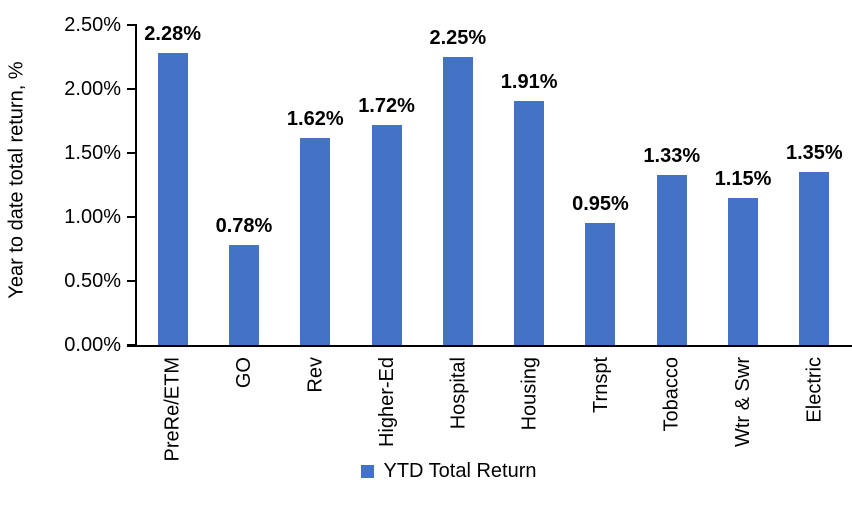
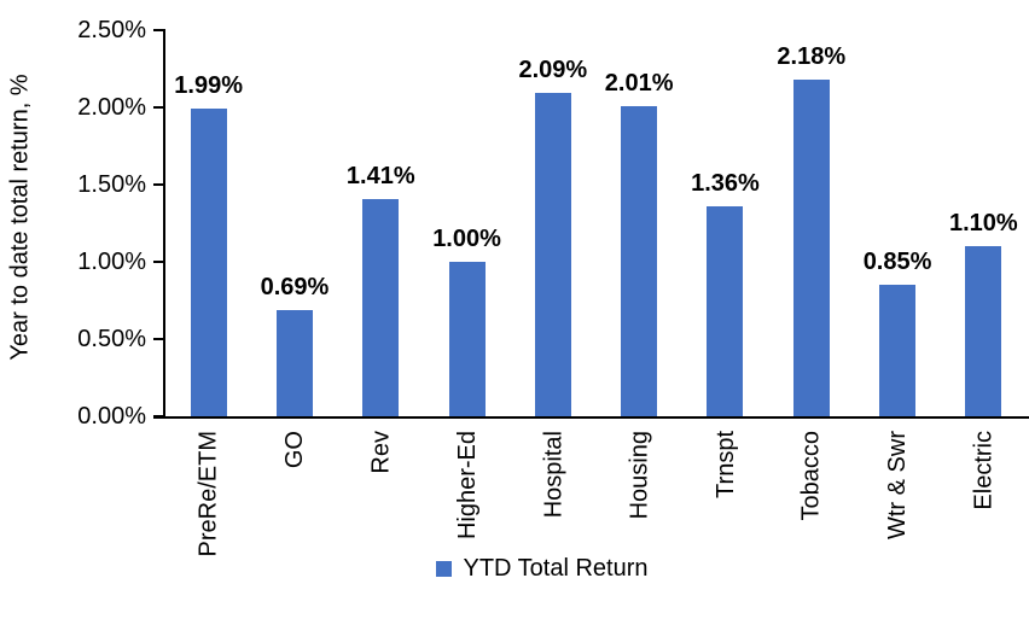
PreRe/ETM: 2.28% -> 1.99%
GO: 0.78% -> 0.69%
Rev: 1.62% -> 1.41%
Higher-Ed: 1.72% -> 1.00%
Hospital: 2.25% -> 2.09%
Housing: 1.91% -> 2.01%
Trnspt: 0.95% -> 1.36%
Tobacco: 1.33% -> 2.18%
Wtr & Swr: 1.15% -> 0.85%
Electric: 1.35% -> 1.10%
